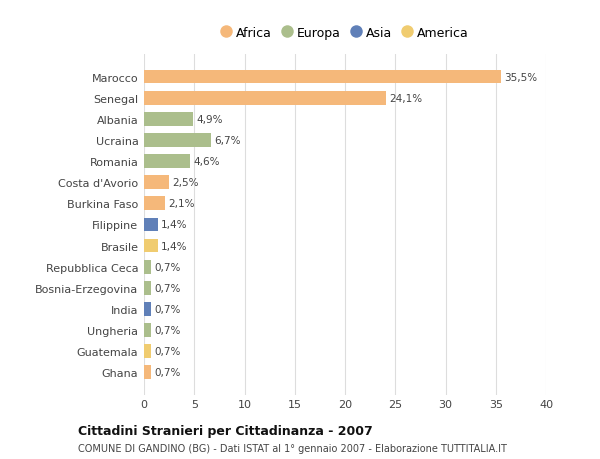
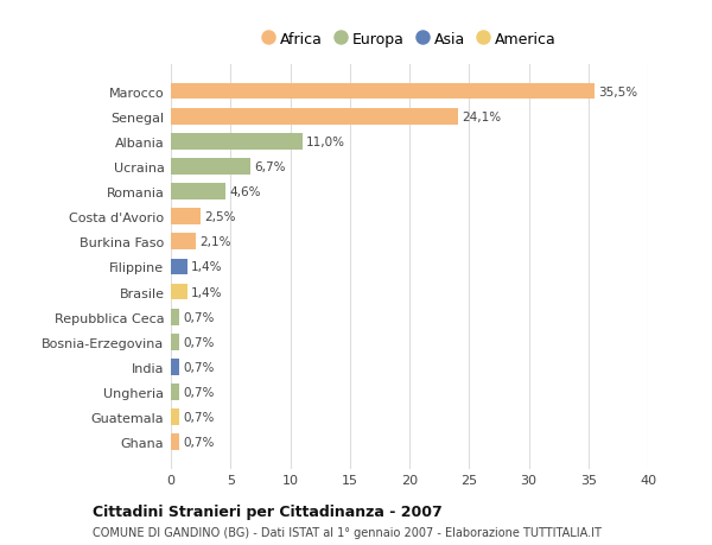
Albania: 4,9% -> 11,0%
